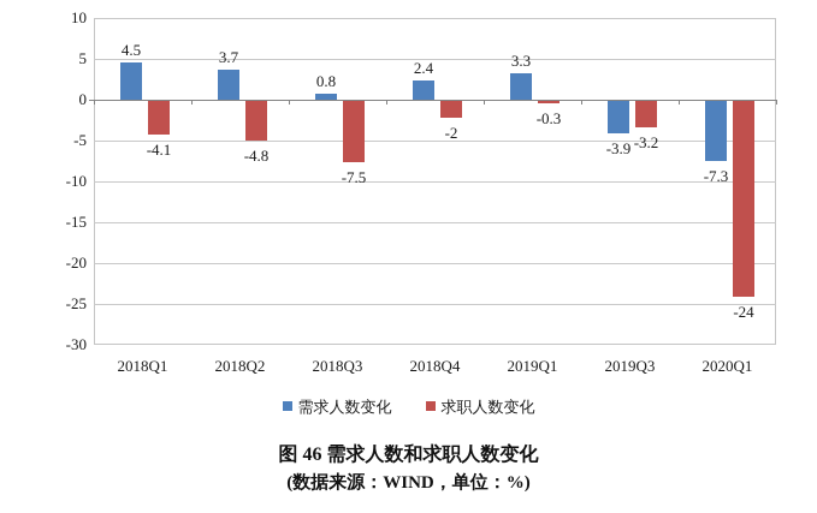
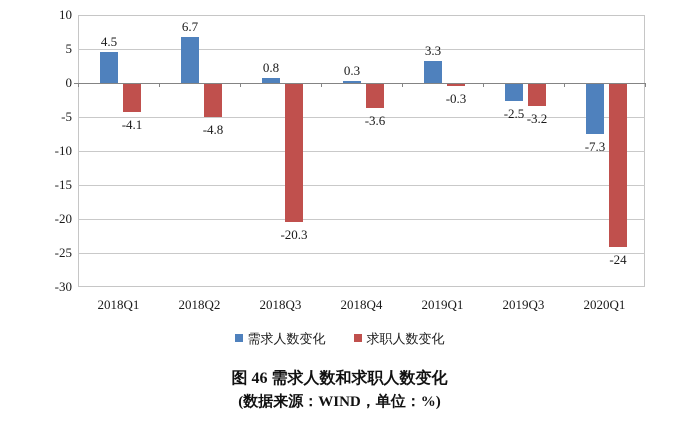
需求人数变化/2018Q2: 3.7 -> 6.7
求职人数变化/2018Q3: -7.5 -> -20.3
需求人数变化/2018Q4: 2.4 -> 0.3
求职人数变化/2018Q4: -2 -> -3.6
需求人数变化/2019Q3: -3.9 -> -2.5
